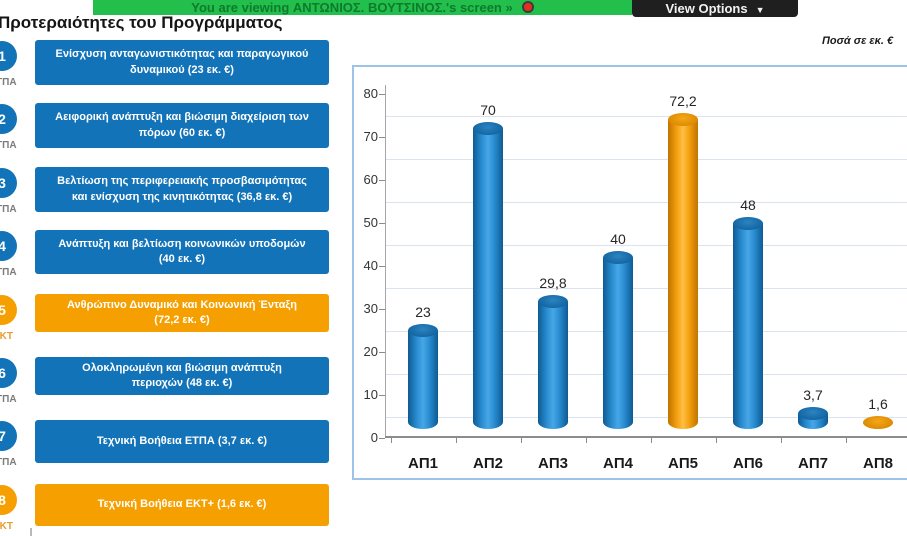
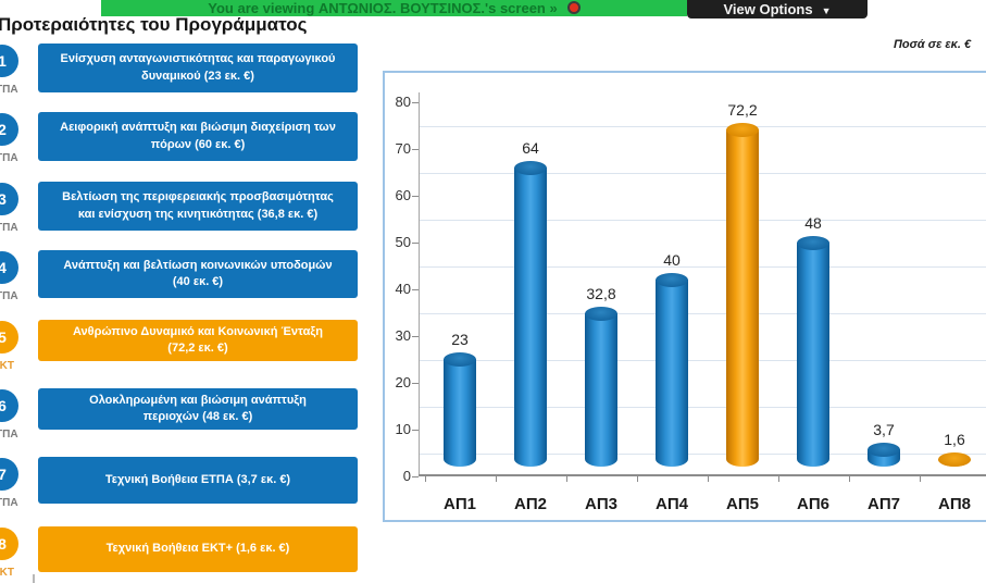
ΑΠ2: 70 -> 64
ΑΠ3: 29,8 -> 32,8
